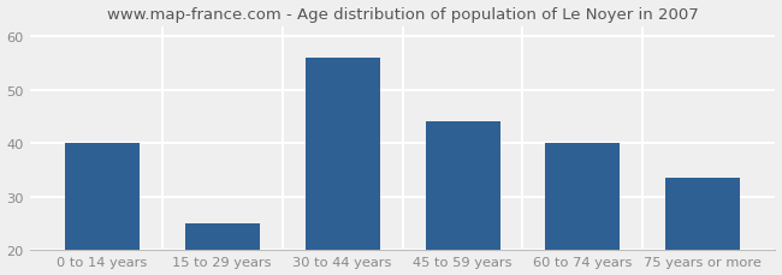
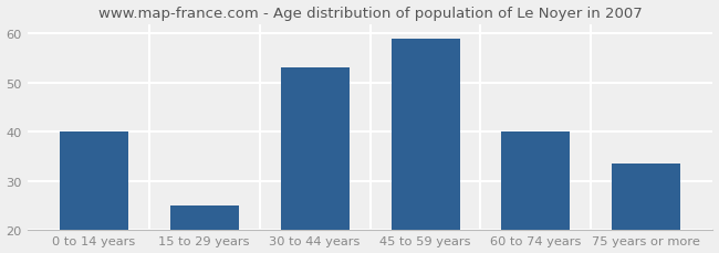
30 to 44 years: 56.0 -> 53.0
45 to 59 years: 44.0 -> 59.0
